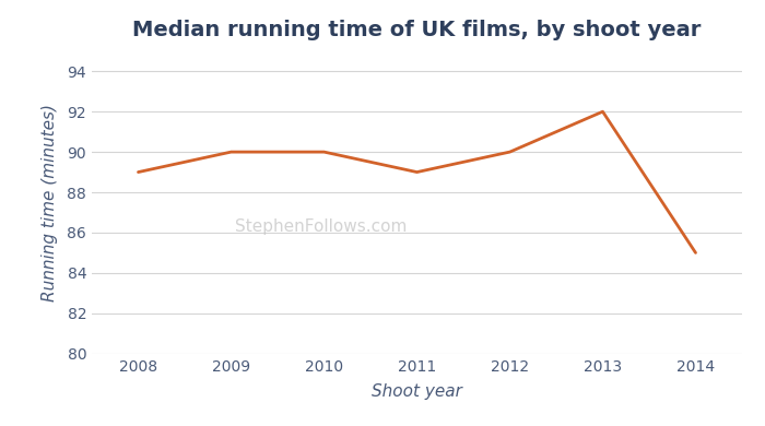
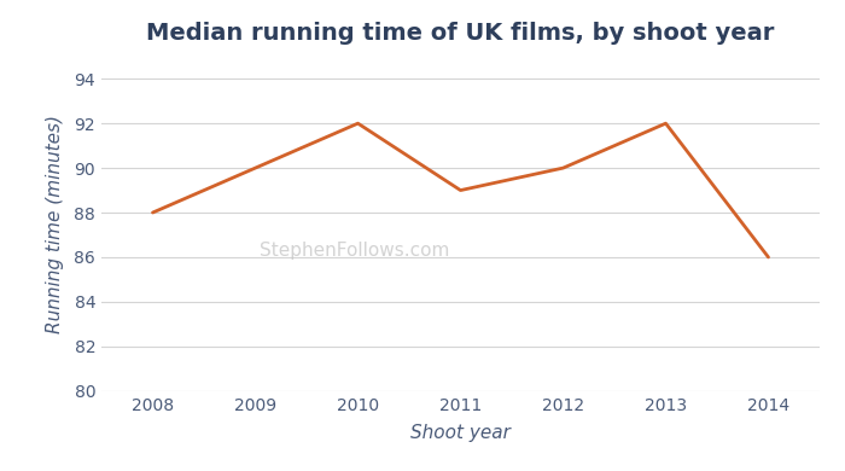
2008: 89 -> 88
2010: 90 -> 92
2014: 85 -> 86
